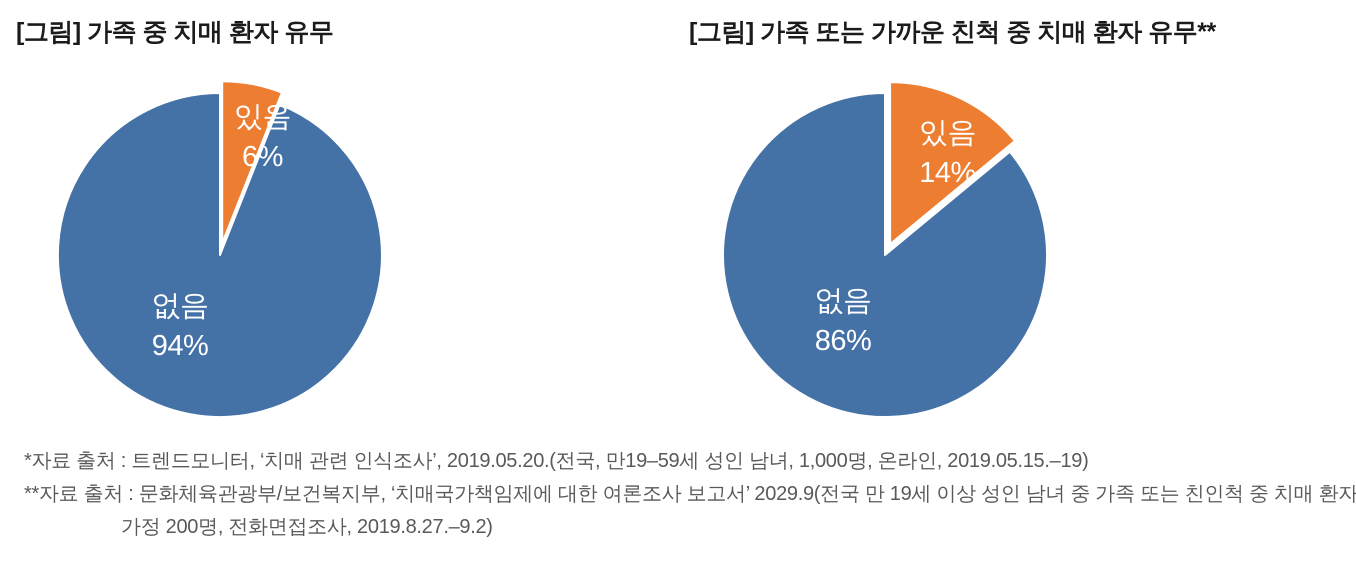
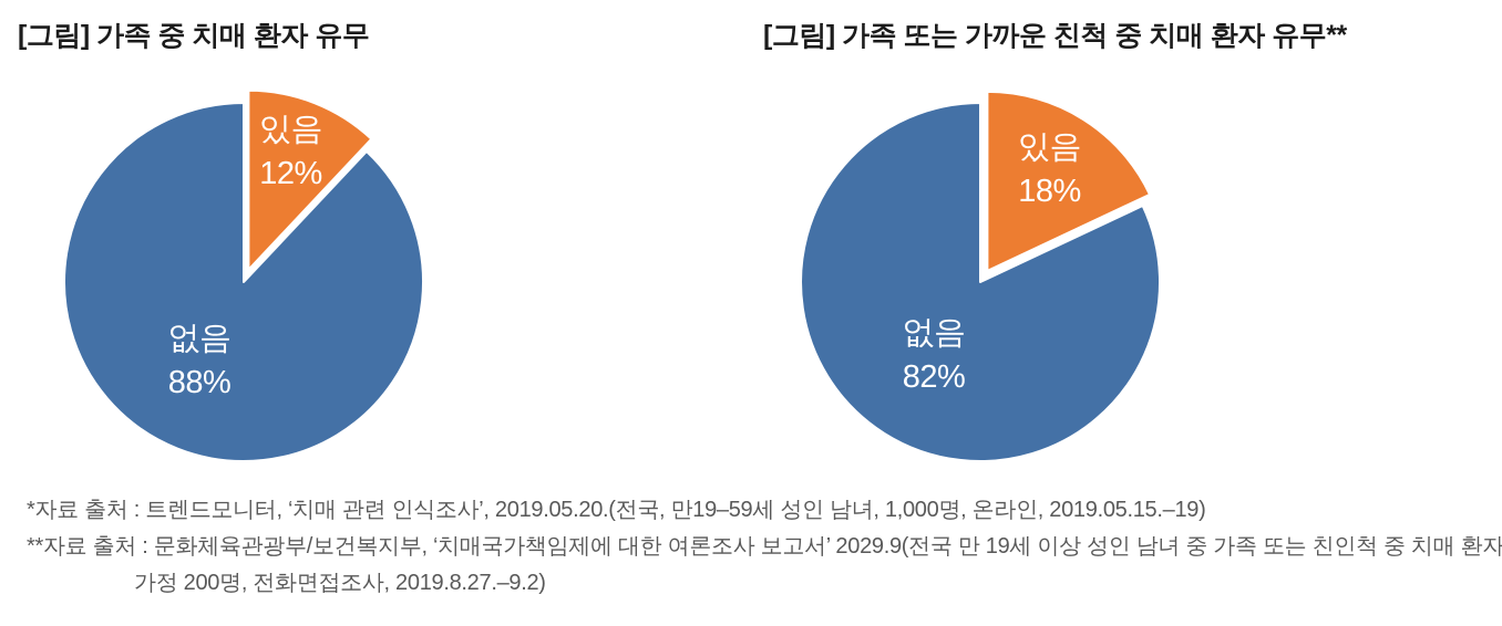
[그림] 가족 중 치매 환자 유무/있음: 6% -> 12%
[그림] 가족 중 치매 환자 유무/없음: 94% -> 88%
[그림] 가족 또는 가까운 친척 중 치매 환자 유무**/있음: 14% -> 18%
[그림] 가족 또는 가까운 친척 중 치매 환자 유무**/없음: 86% -> 82%
